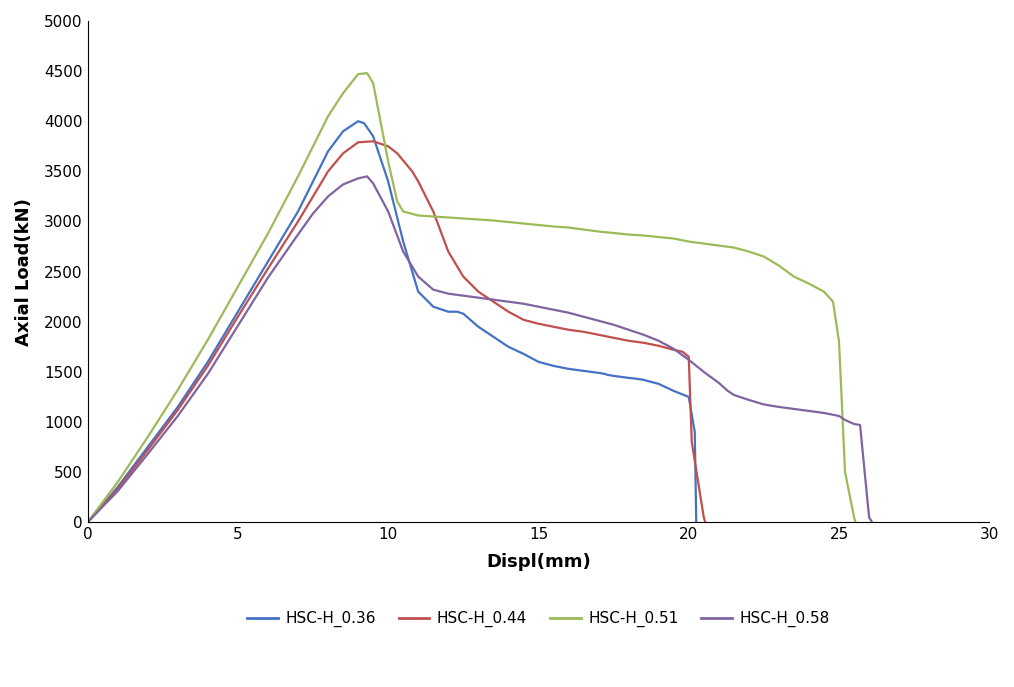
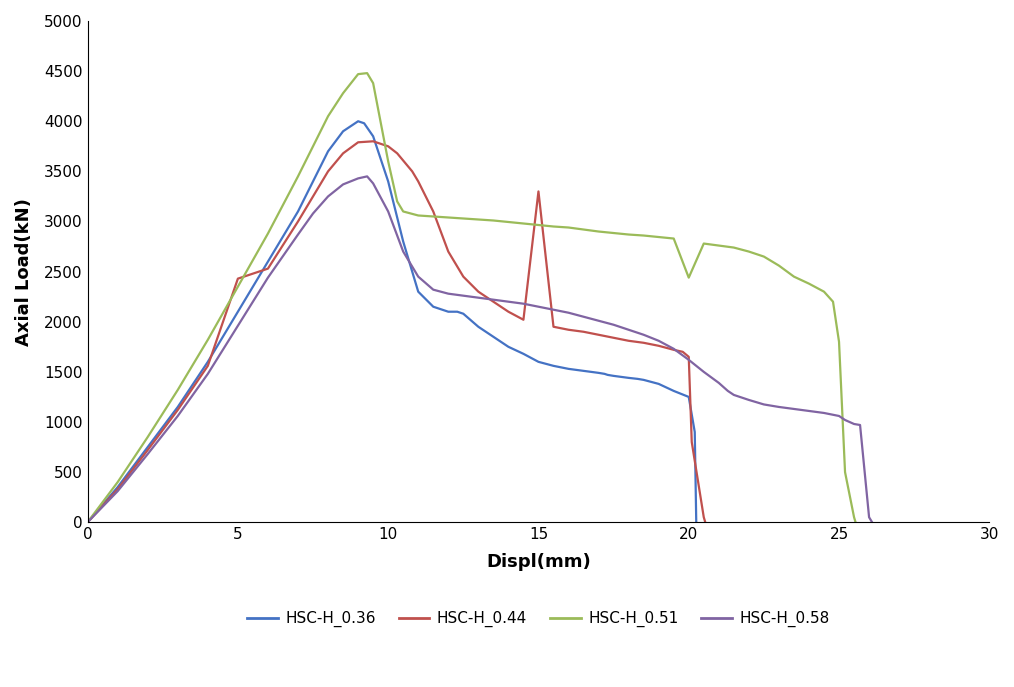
HSC-H_0.44/5: 2050 -> 2430
HSC-H_0.44/15: 1980 -> 3300
HSC-H_0.51/20: 2800 -> 2440
